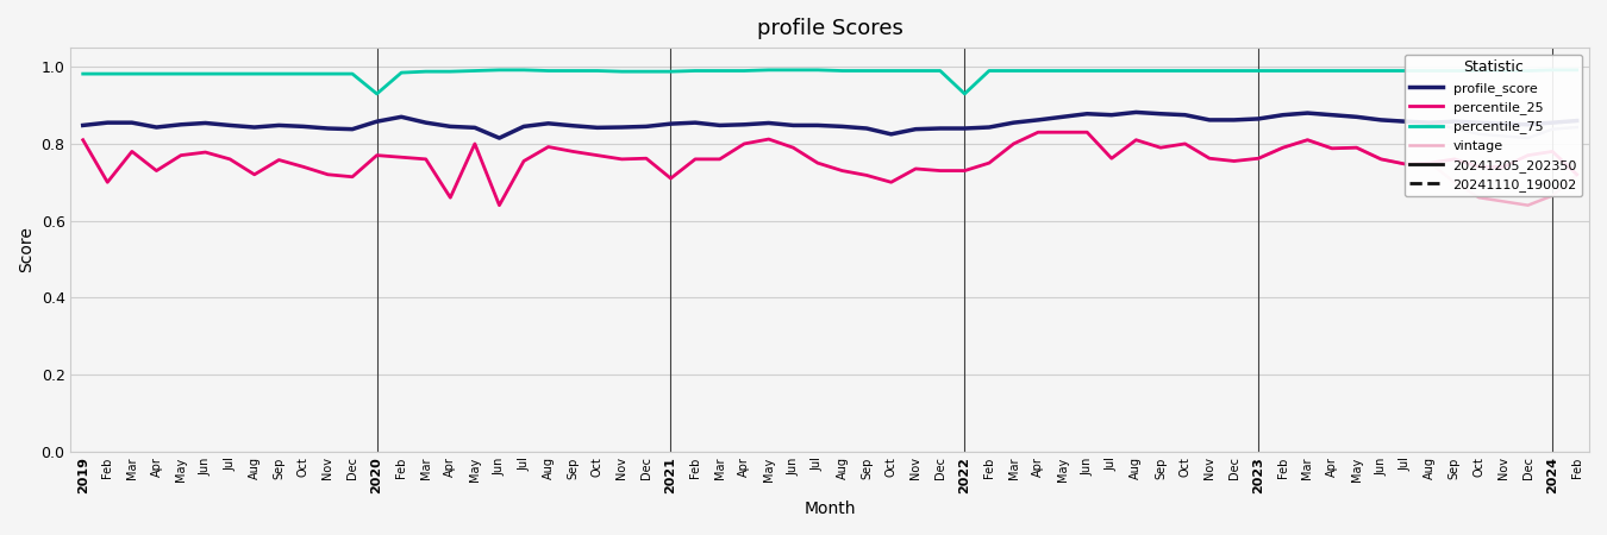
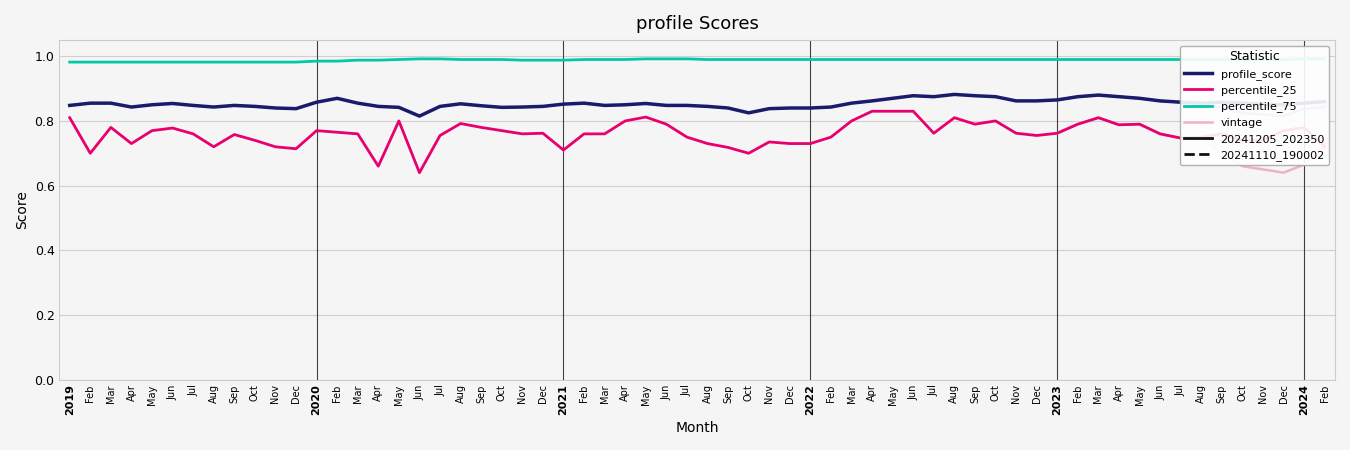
percentile_75/2020: 0.930 -> 0.985
percentile_75/2022: 0.930 -> 0.990
